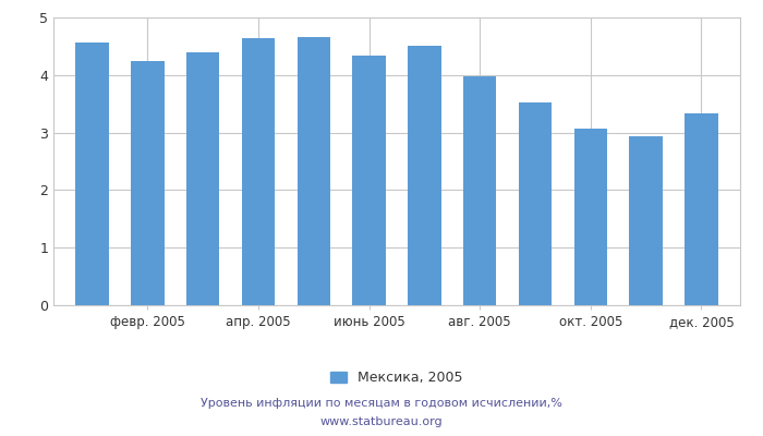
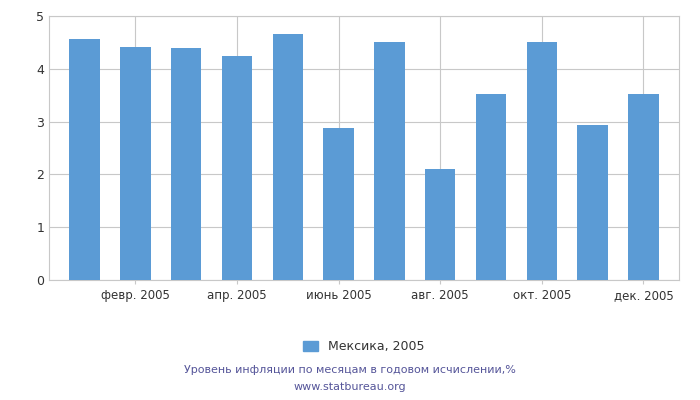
февр. 2005: 4.24 -> 4.42
апр. 2005: 4.64 -> 4.24
июнь 2005: 4.33 -> 2.88
авг. 2005: 3.97 -> 2.10
окт. 2005: 3.06 -> 4.50
дек. 2005: 3.33 -> 3.52
